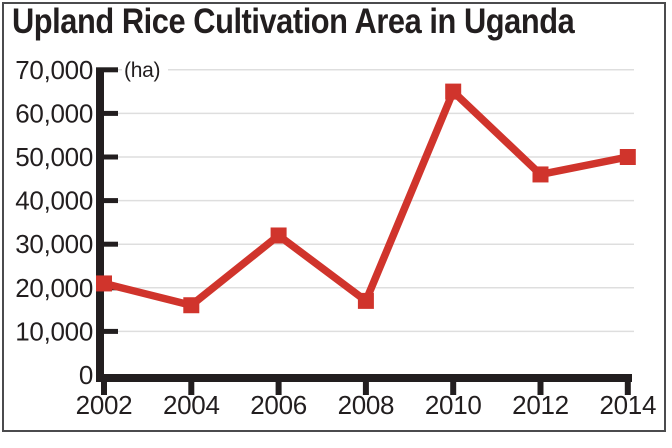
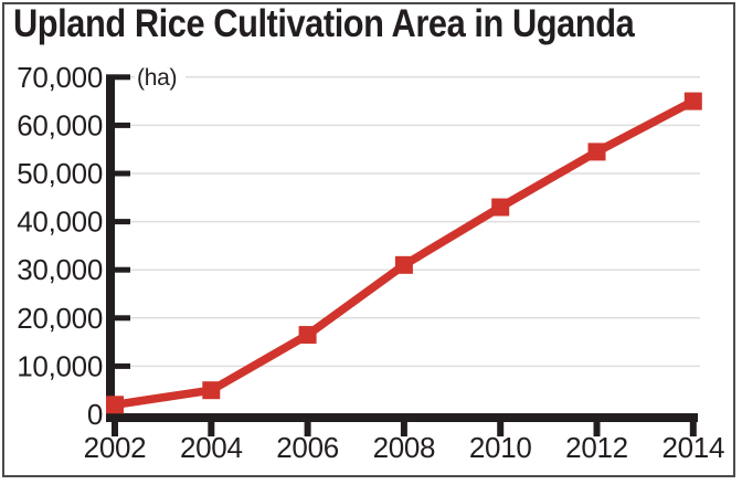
2002: 21000 -> 2000
2004: 16000 -> 5000
2006: 32000 -> 16000
2008: 17000 -> 31000
2010: 65000 -> 43000
2012: 46000 -> 54000
2014: 50000 -> 65000
